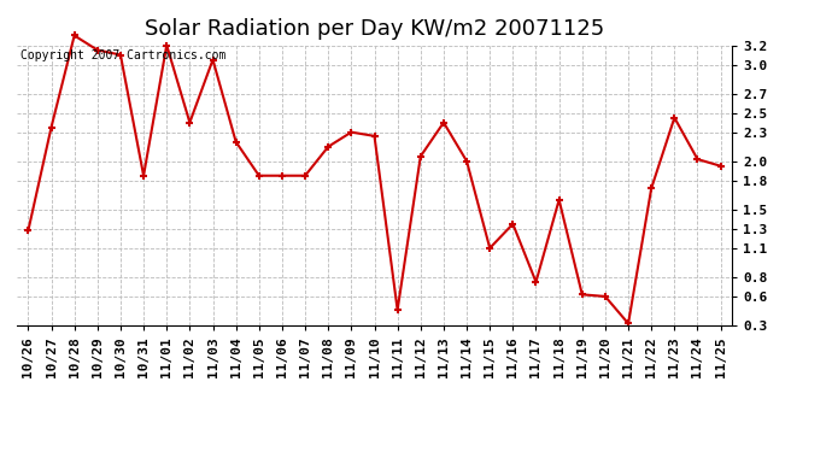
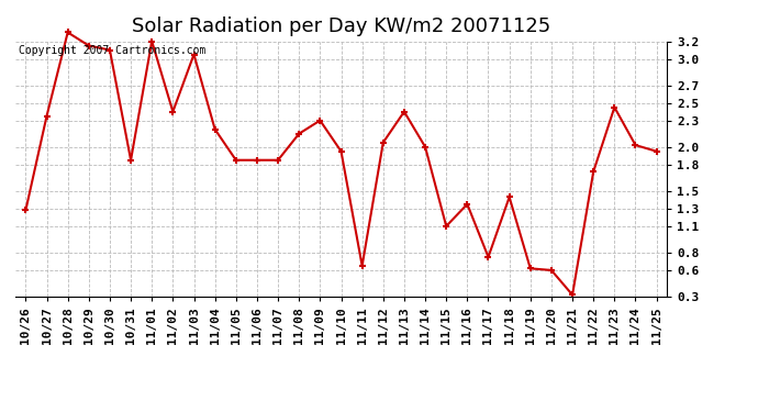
11/10: 2.26 -> 1.95
11/11: 0.46 -> 0.65
11/18: 1.60 -> 1.43
